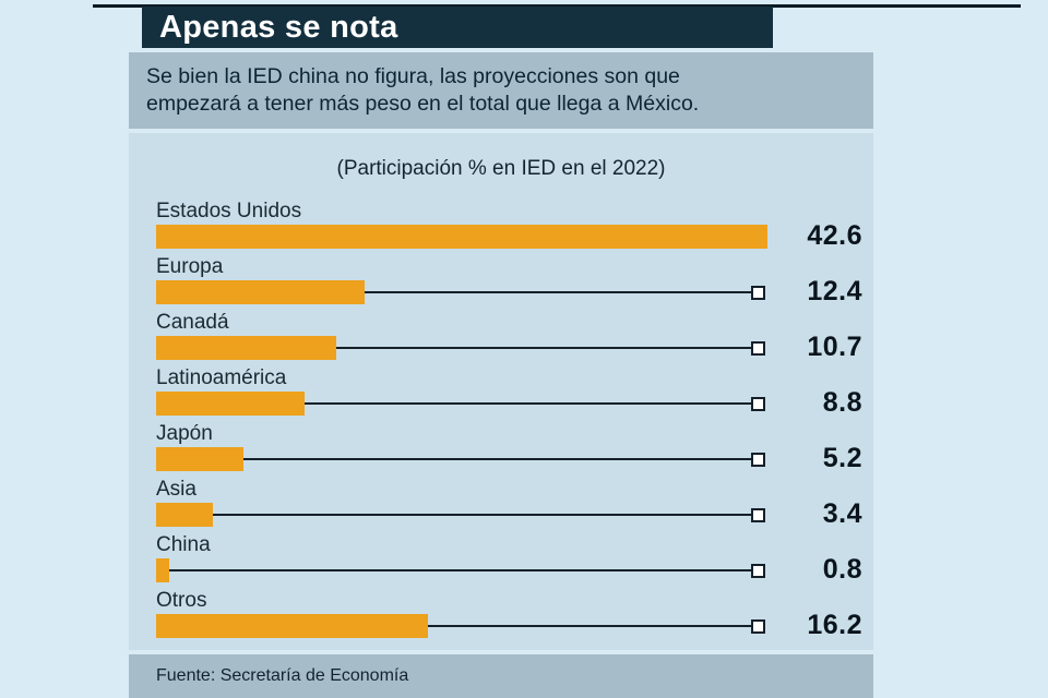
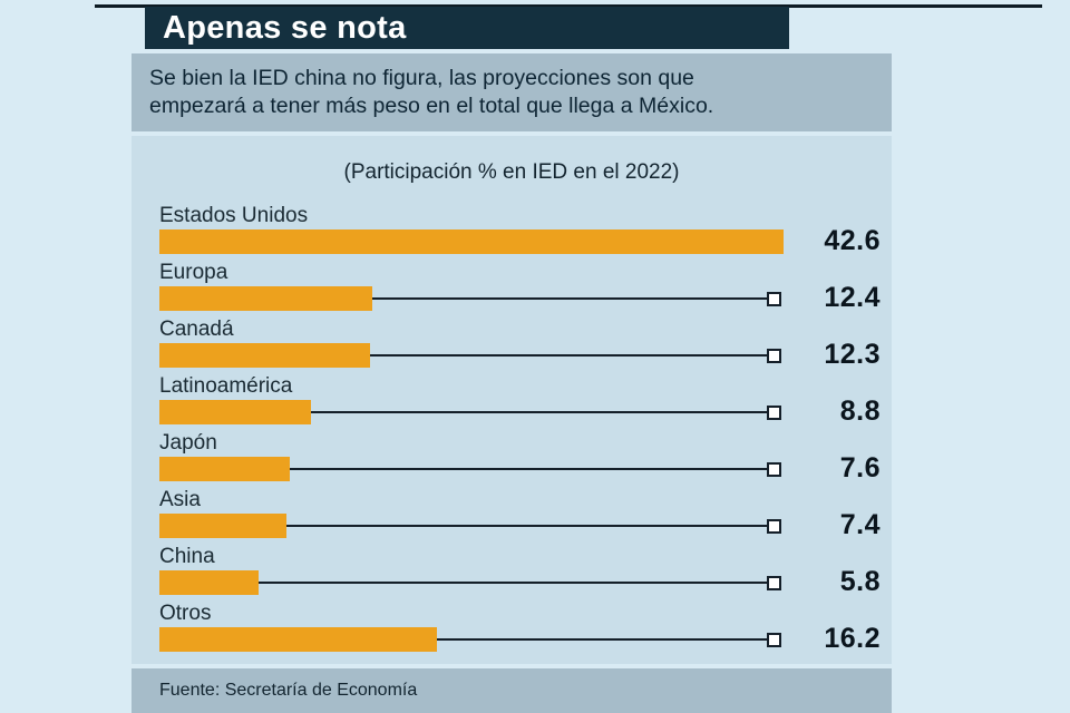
Canadá: 10.7 -> 12.3
Japón: 5.2 -> 7.6
Asia: 3.4 -> 7.4
China: 0.8 -> 5.8
